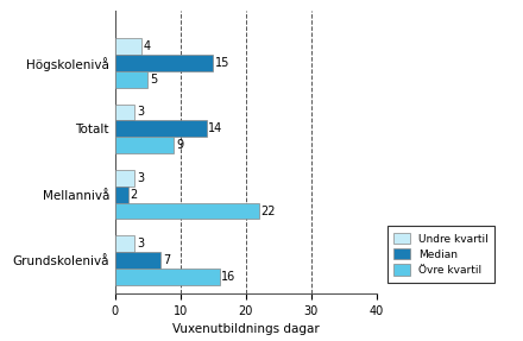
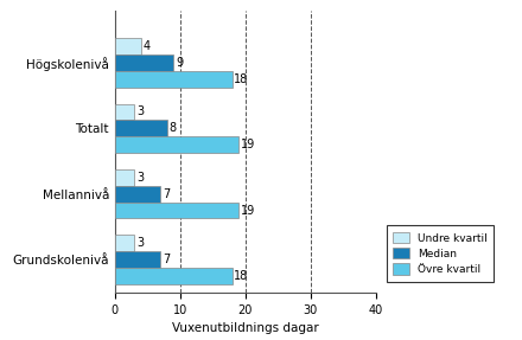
Median/Högskolenivå: 15 -> 9
Övre kvartil/Högskolenivå: 5 -> 18
Median/Totalt: 14 -> 8
Övre kvartil/Totalt: 9 -> 19
Median/Mellannivå: 2 -> 7
Övre kvartil/Mellannivå: 22 -> 19
Övre kvartil/Grundskolenivå: 16 -> 18
